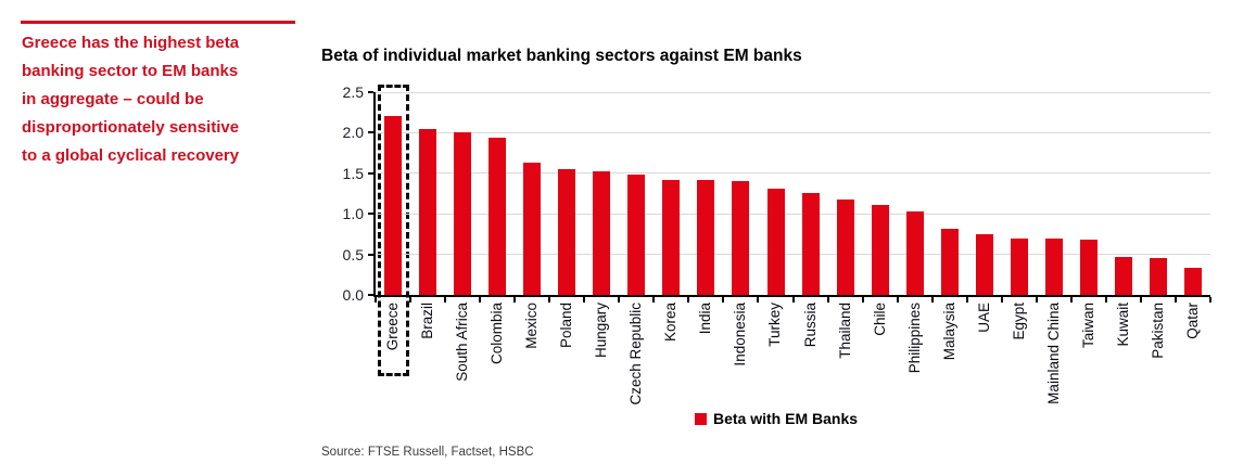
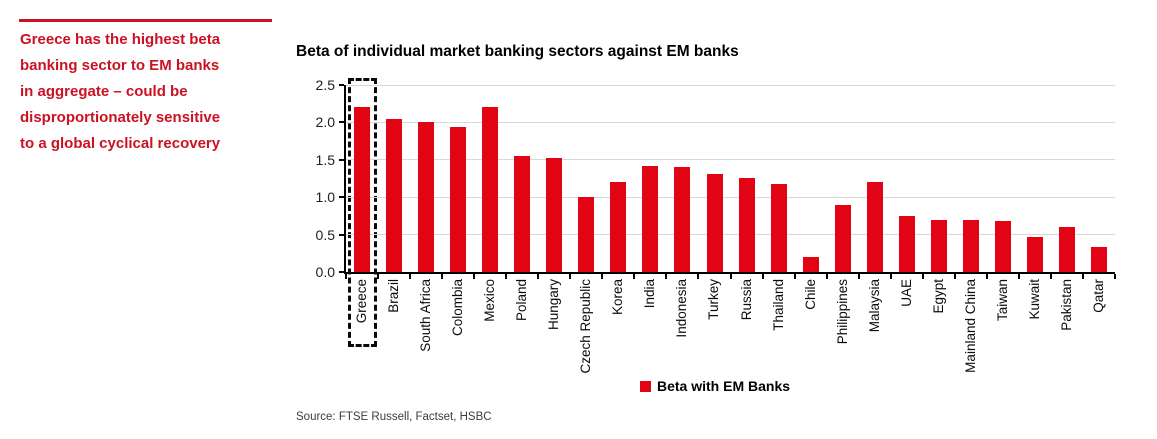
Mexico: 1.6 -> 2.2
Czech Republic: 1.5 -> 1.0
Korea: 1.4 -> 1.2
Chile: 1.1 -> 0.2
Philippines: 1.0 -> 0.9
Malaysia: 0.8 -> 1.2
Pakistan: 0.5 -> 0.6
